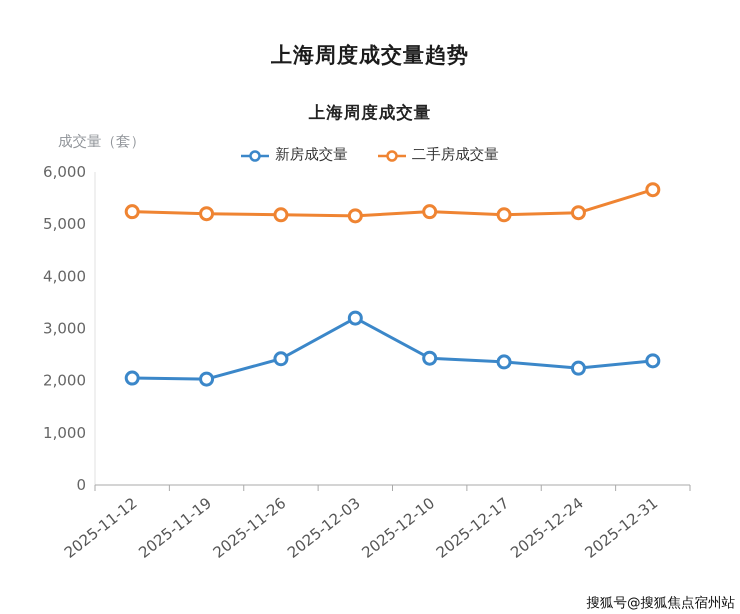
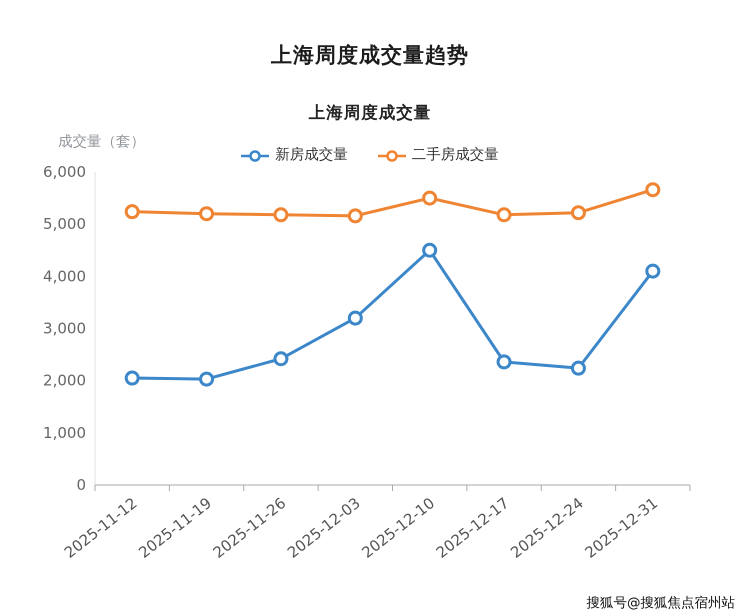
新房成交量/2025-12-10: 2400 -> 4500
二手房成交量/2025-12-10: 5200 -> 5500
新房成交量/2025-12-31: 2400 -> 4100
